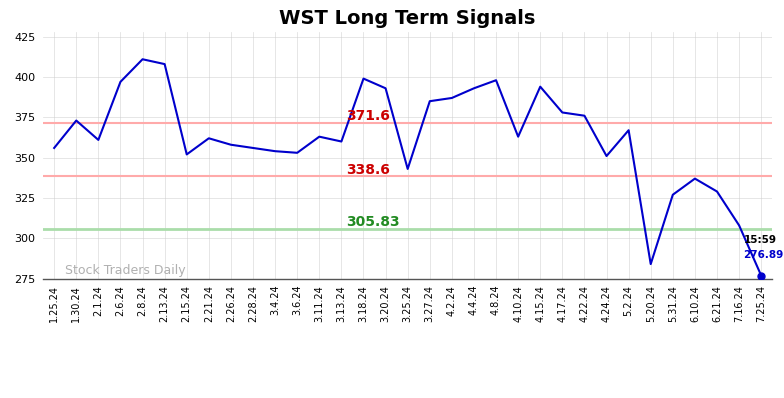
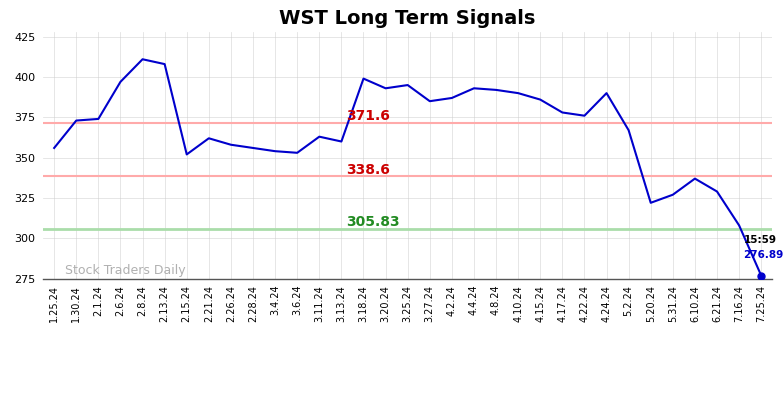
2.1.24: 361 -> 374
3.25.24: 343 -> 395
4.8.24: 398 -> 392
4.10.24: 363 -> 390
4.15.24: 394 -> 386
4.24.24: 351 -> 390
5.20.24: 284 -> 322
